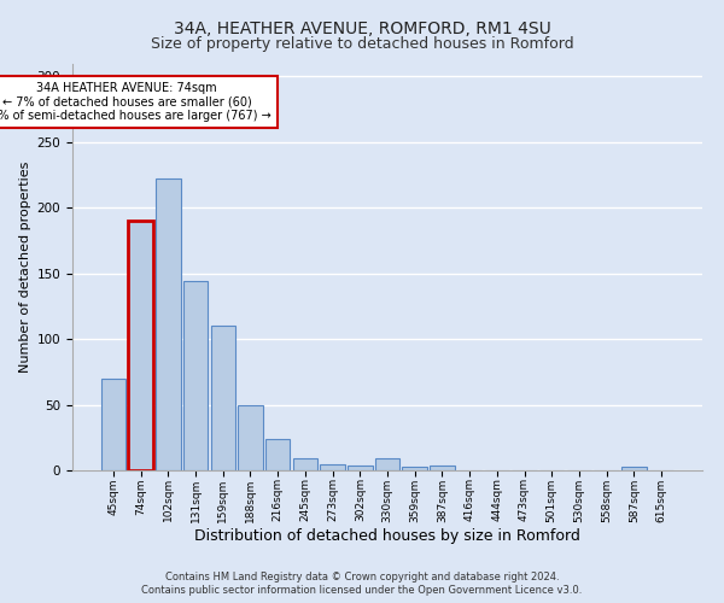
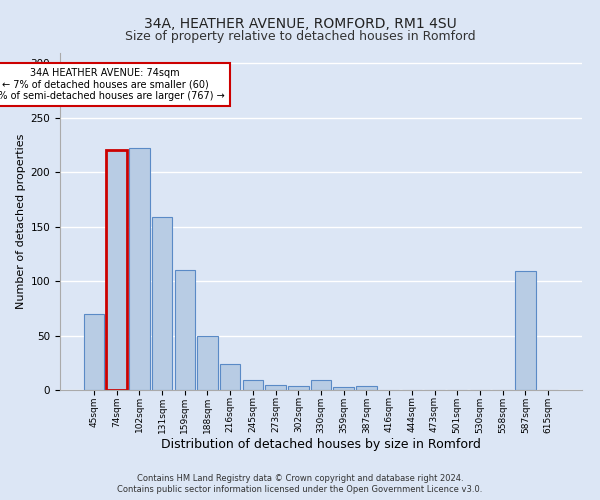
74sqm: 190 -> 220
131sqm: 144 -> 159
587sqm: 3 -> 109
